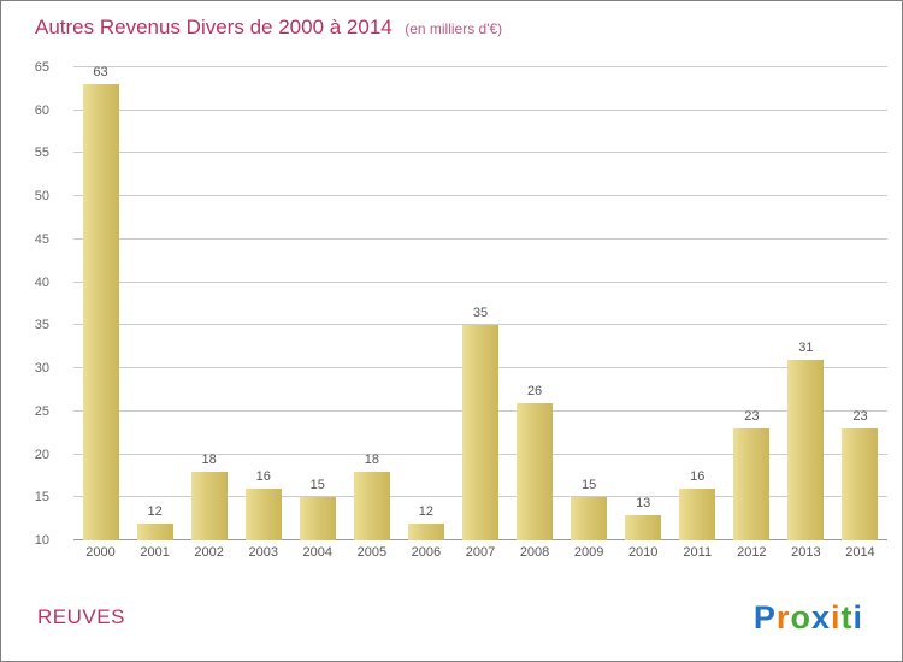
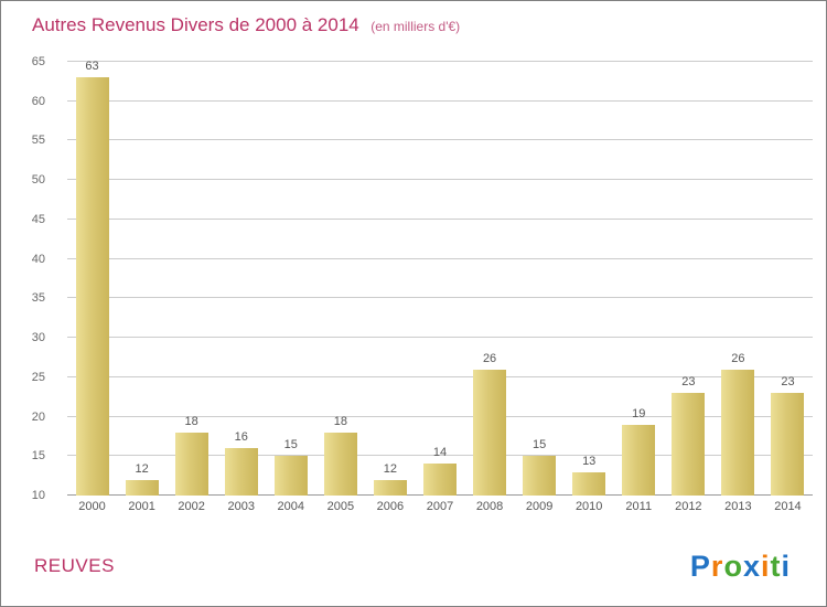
2007: 35 -> 14
2011: 16 -> 19
2013: 31 -> 26
